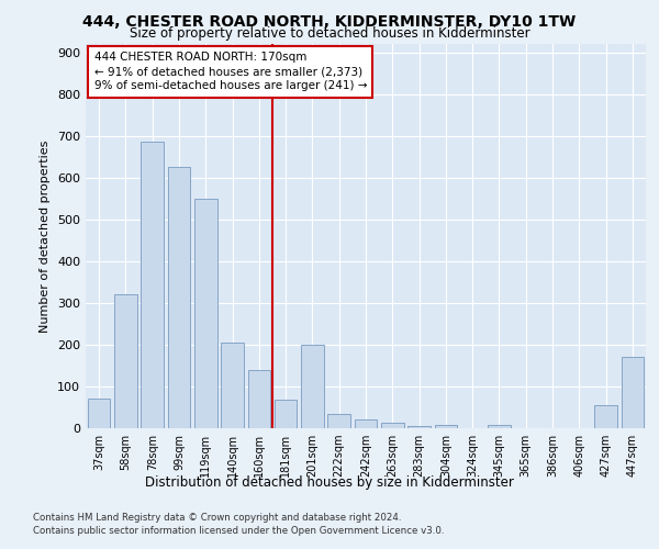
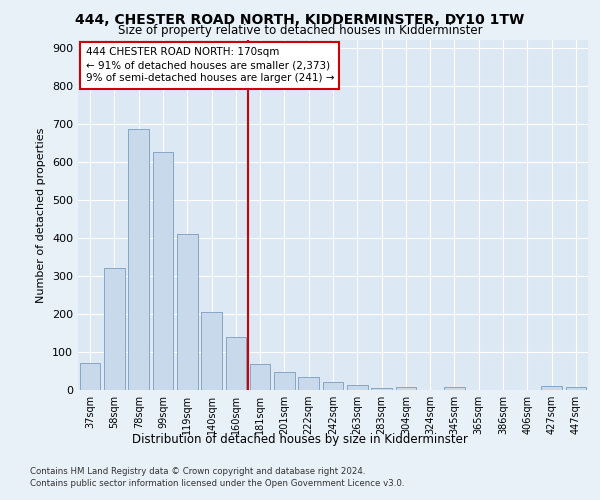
119sqm: 550 -> 410
201sqm: 200 -> 47
427sqm: 55 -> 10
447sqm: 170 -> 8
